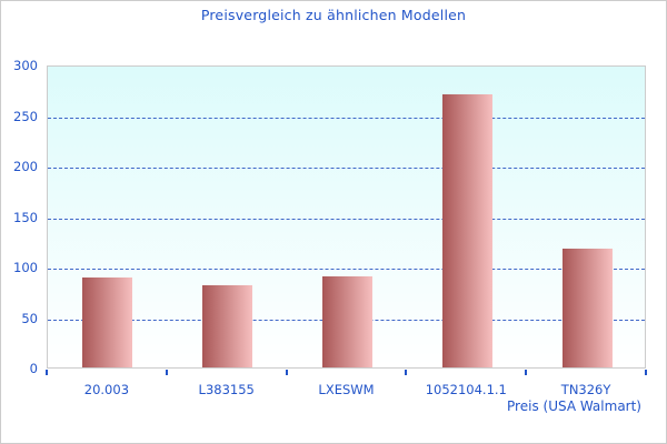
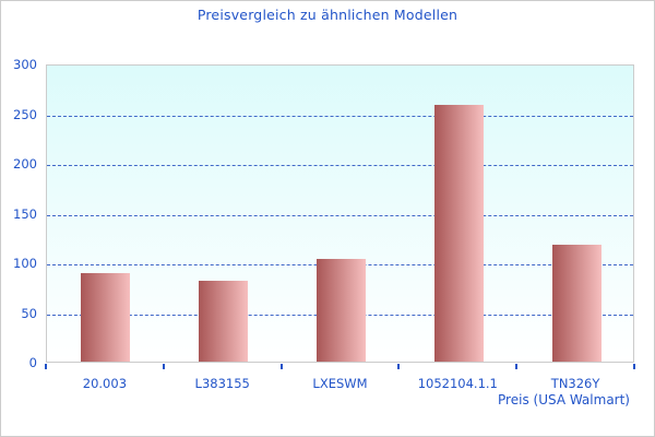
LXESWM: 90 -> 100
1052104.1.1: 270 -> 260
